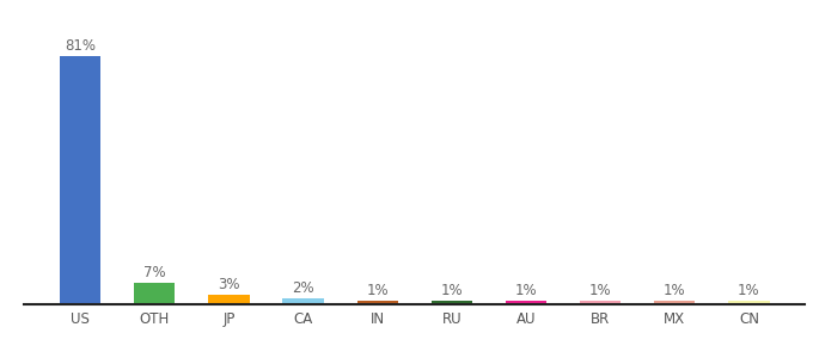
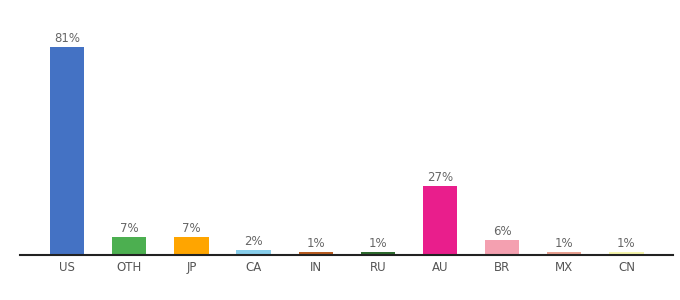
JP: 3% -> 7%
AU: 1% -> 27%
BR: 1% -> 6%
